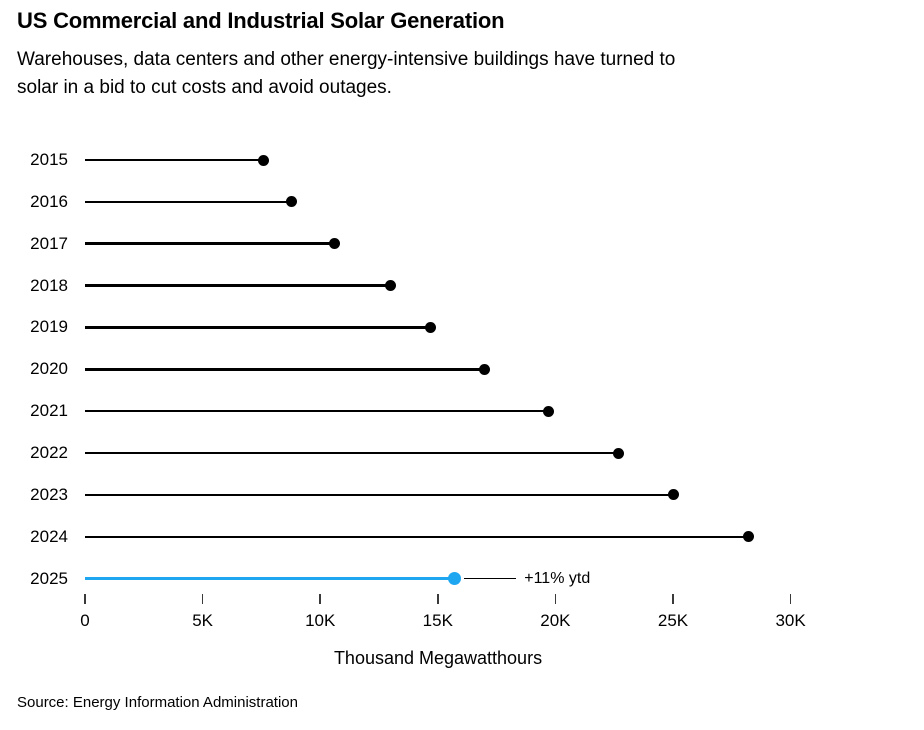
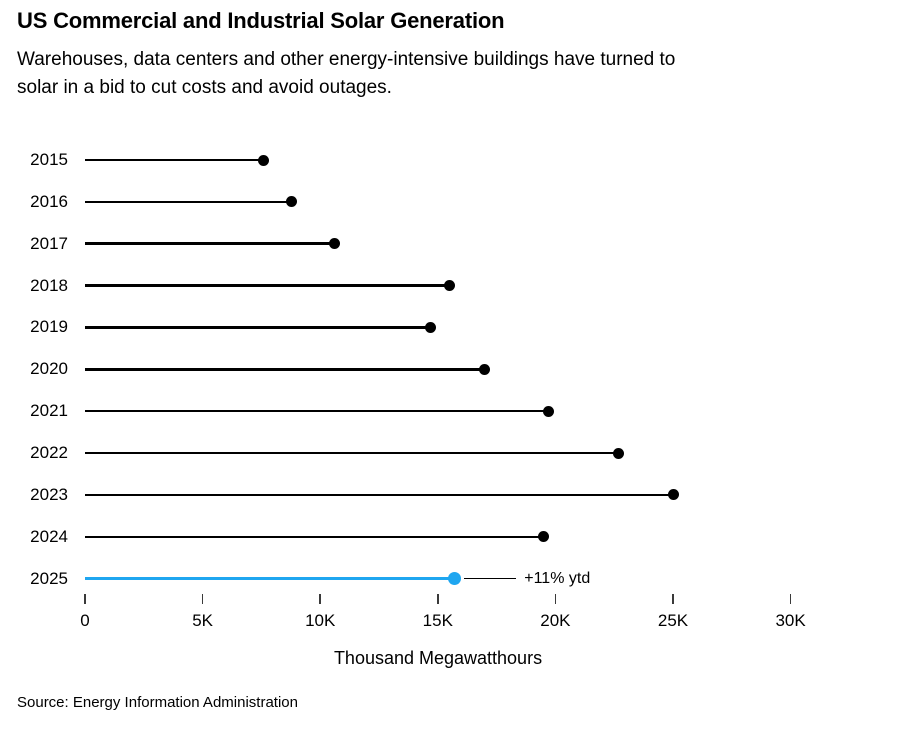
2018: 13.0K -> 15.5K
2024: 28.2K -> 19.5K
